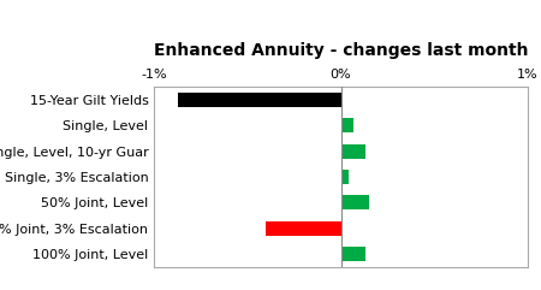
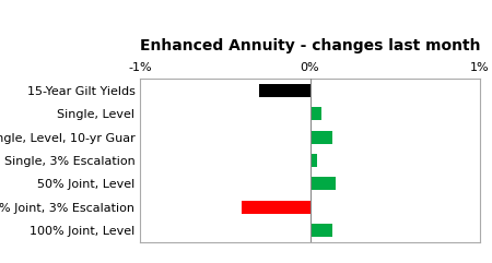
15-Year Gilt Yields: -0.87% -> -0.30%
